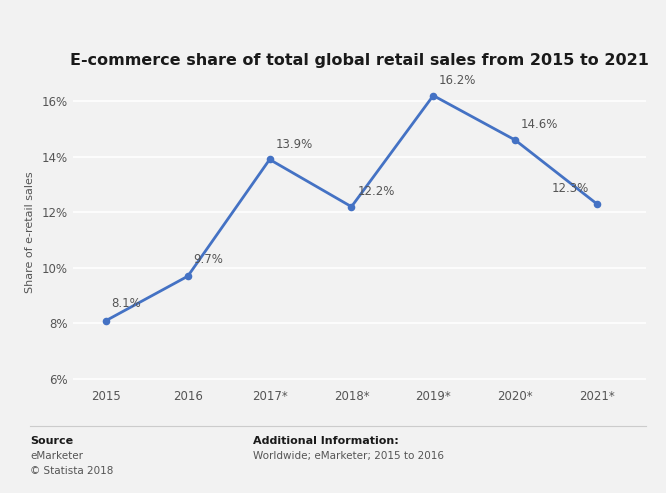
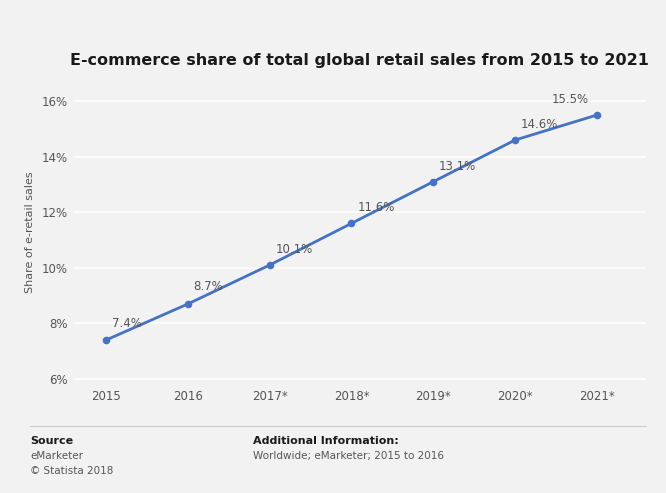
2015: 8.1% -> 7.4%
2016: 9.7% -> 8.7%
2017*: 13.9% -> 10.1%
2018*: 12.2% -> 11.6%
2019*: 16.2% -> 13.1%
2021*: 12.3% -> 15.5%
